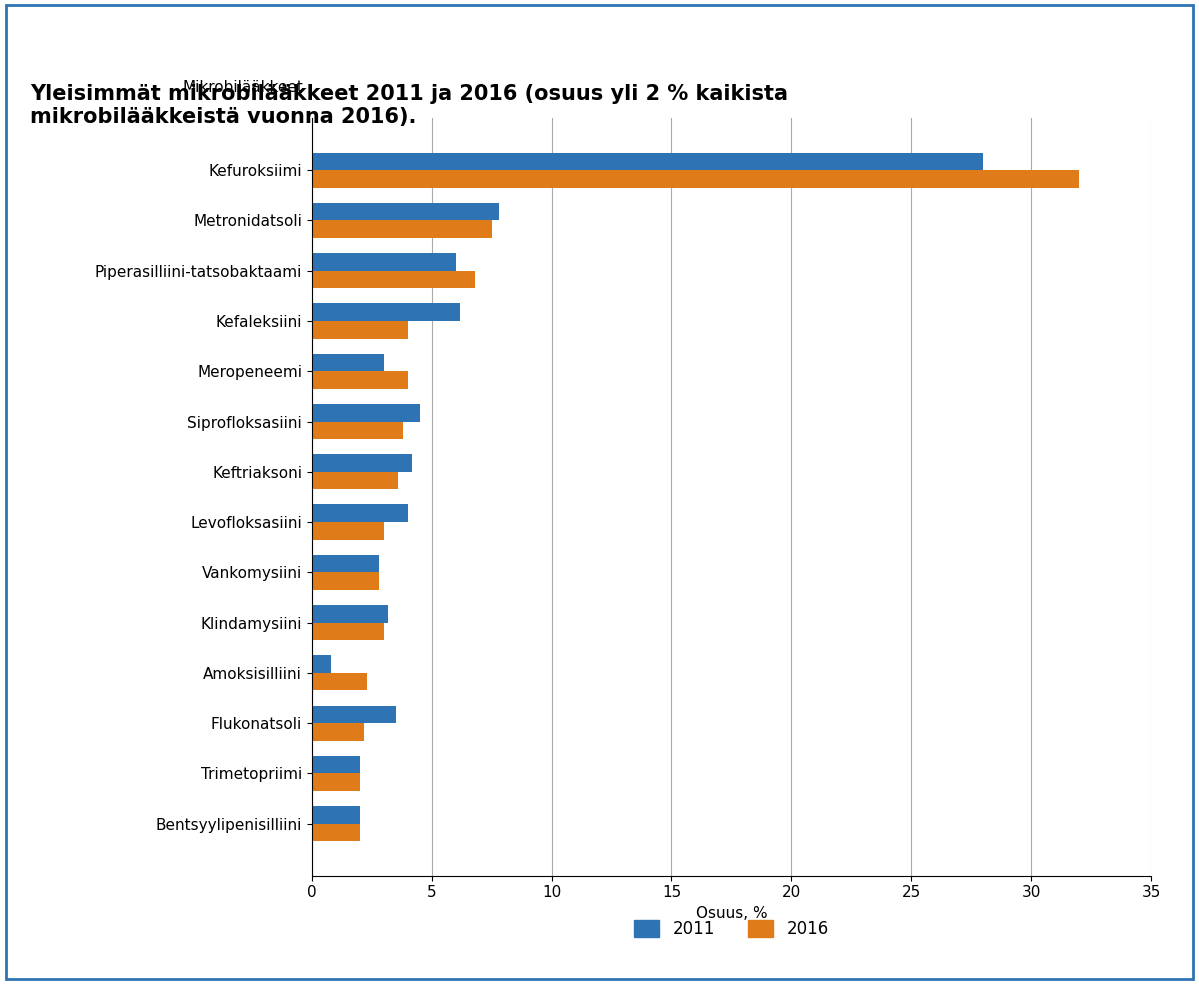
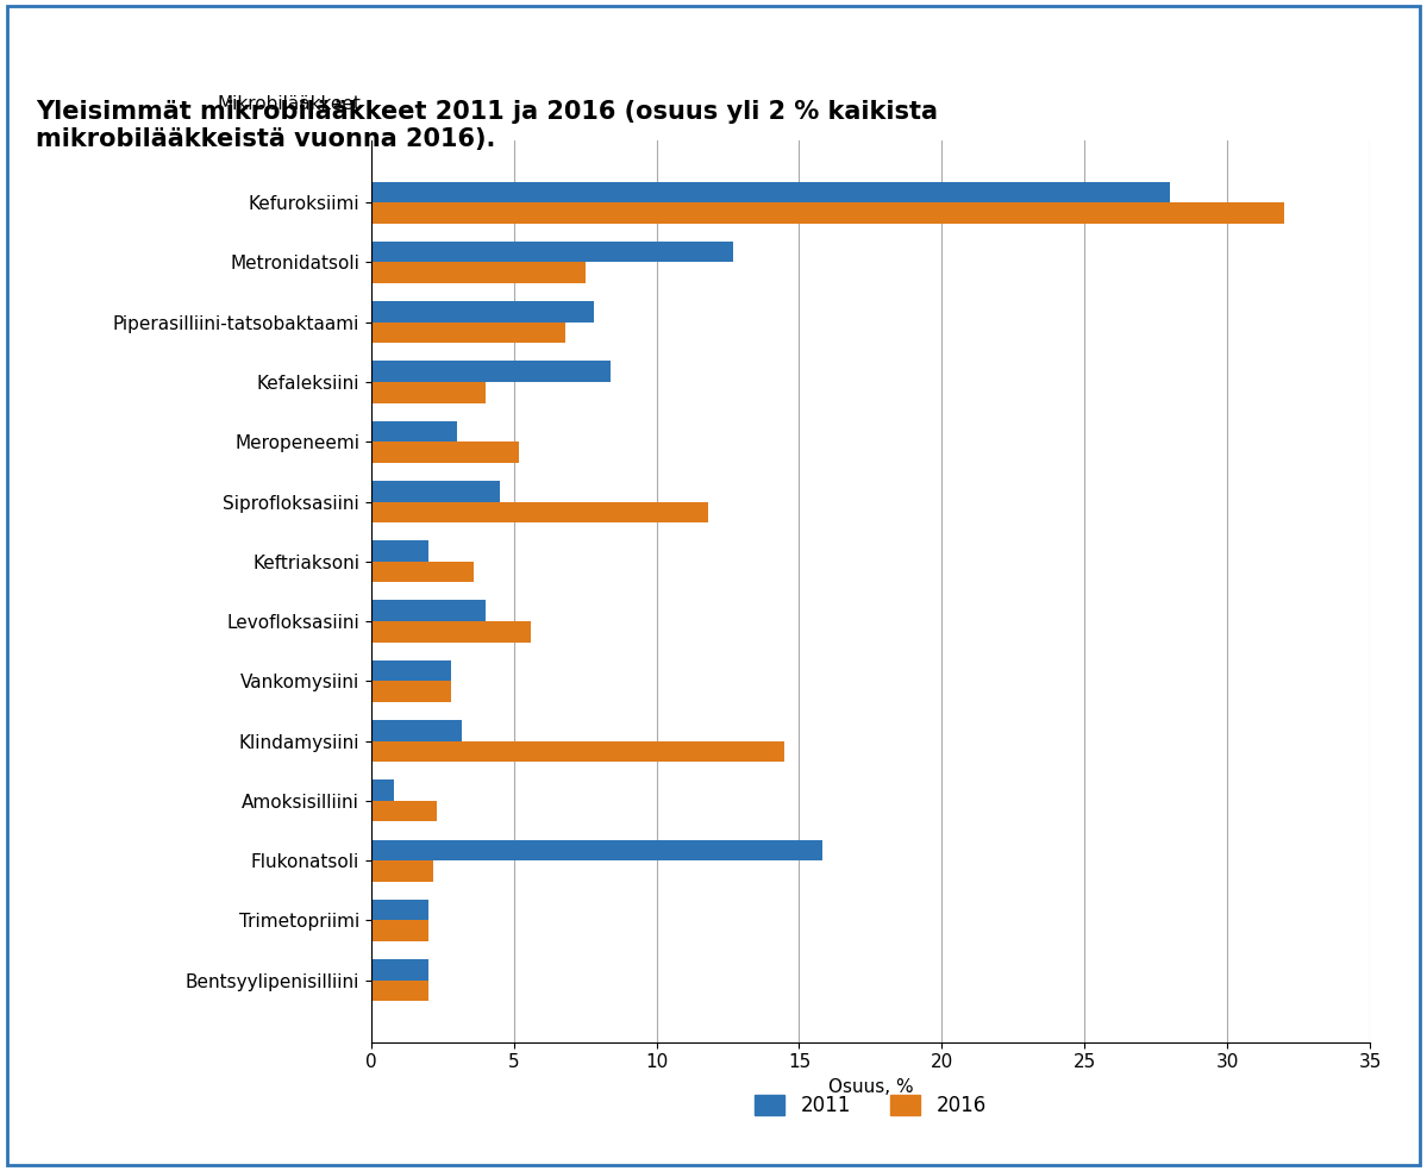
2011/Metronidatsoli: 7.8 -> 12.7
2011/Piperasilliini-tatsobaktaami: 6.0 -> 7.8
2011/Kefaleksiini: 6.2 -> 8.4
2016/Meropeneemi: 4.0 -> 5.2
2016/Siprofloksasiini: 3.8 -> 11.8
2011/Keftriaksoni: 4.2 -> 2.0
2016/Levofloksasiini: 3.0 -> 5.6
2016/Klindamysiini: 3.0 -> 14.5
2011/Flukonatsoli: 3.5 -> 15.8
